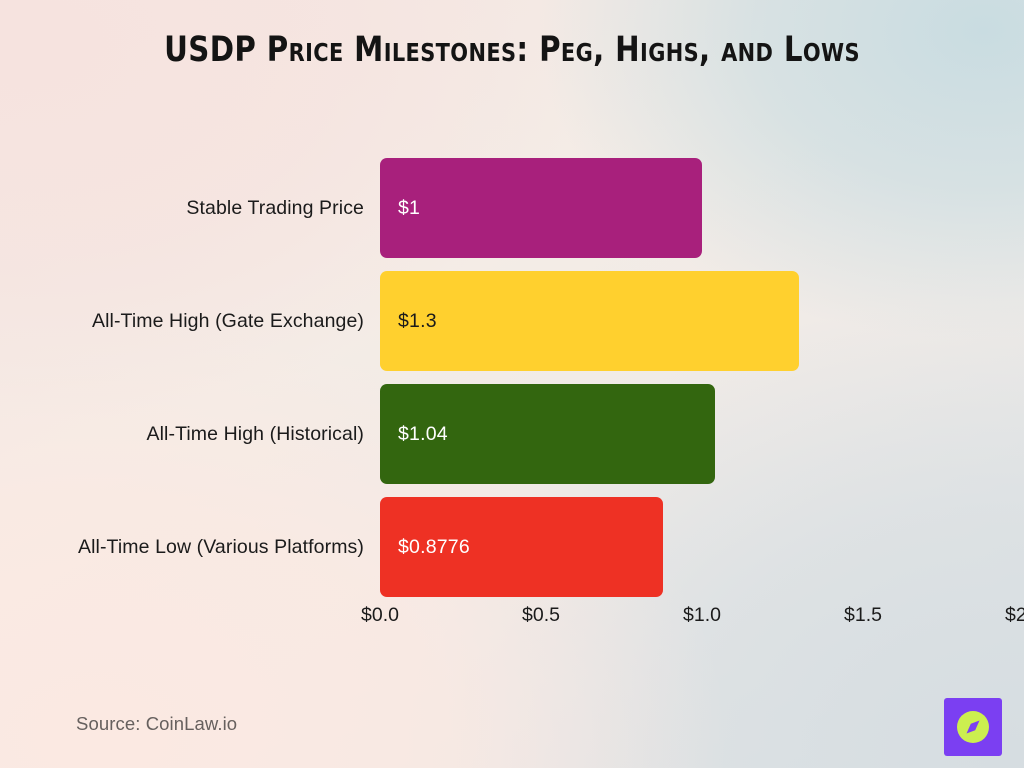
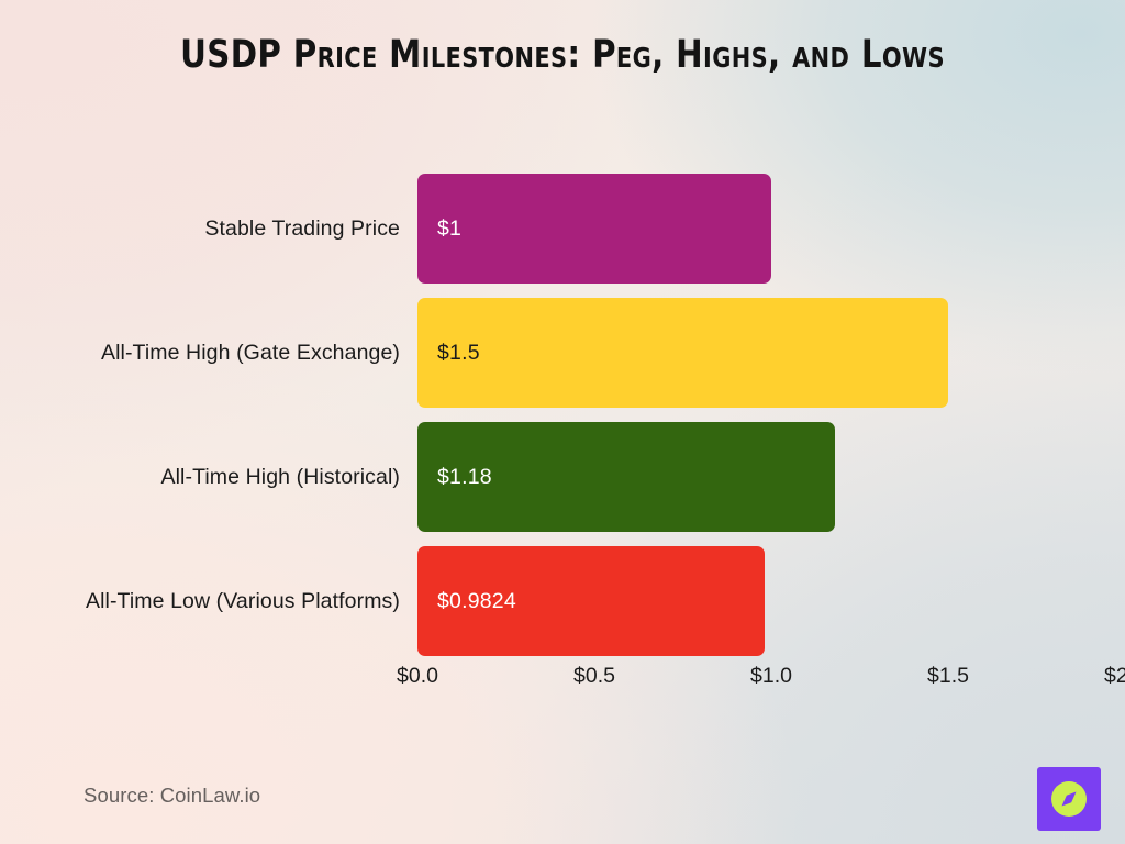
All-Time High (Gate Exchange): $1.3 -> $1.5
All-Time High (Historical): $1.04 -> $1.18
All-Time Low (Various Platforms): $0.8776 -> $0.9824
